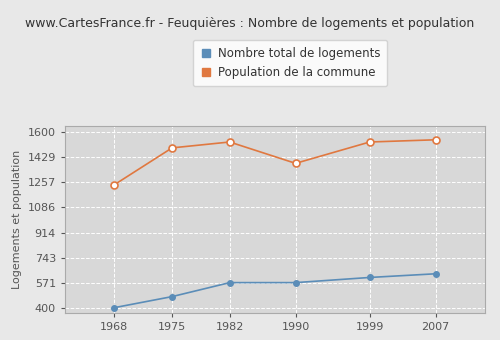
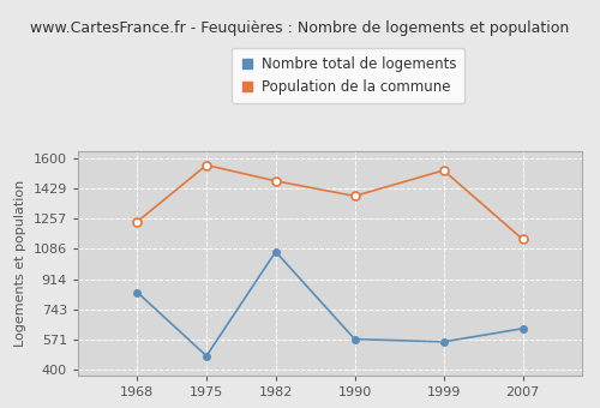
Nombre total de logements/1968: 400 -> 840
Population de la commune/1975: 1490 -> 1560
Nombre total de logements/1982: 580 -> 1070
Population de la commune/1982: 1530 -> 1470
Nombre total de logements/1999: 610 -> 560
Population de la commune/2007: 1540 -> 1140
